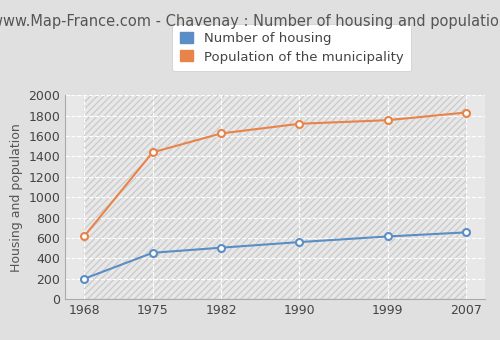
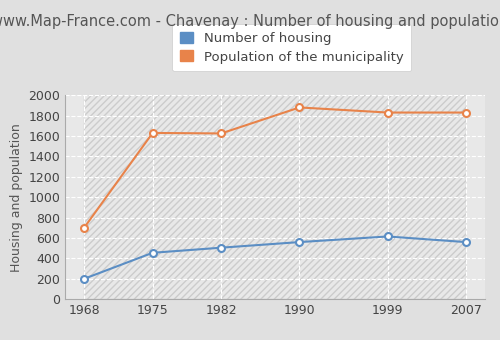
Population of the municipality/1968: 620 -> 700
Population of the municipality/1975: 1440 -> 1630
Population of the municipality/1990: 1720 -> 1880
Population of the municipality/1999: 1760 -> 1830
Number of housing/2007: 660 -> 560
